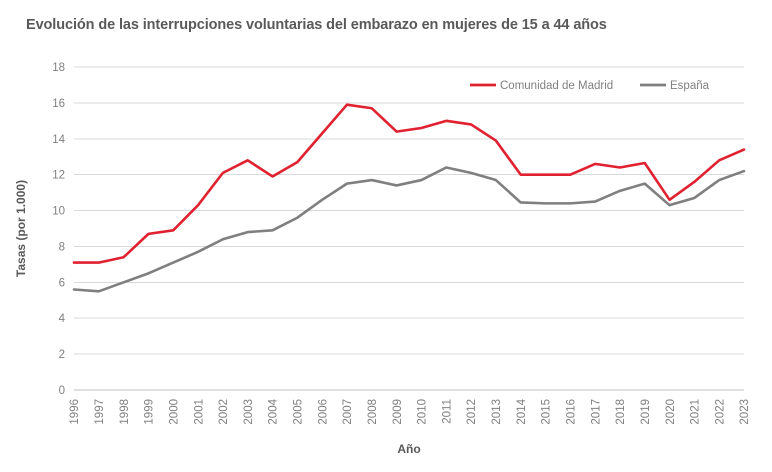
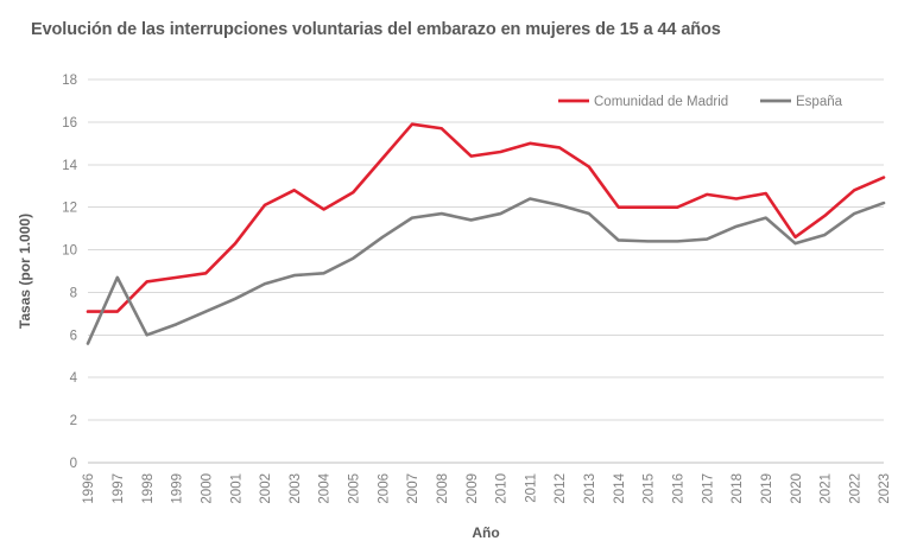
España/1997: 5.5 -> 8.7
Comunidad de Madrid/1998: 7.4 -> 8.5
